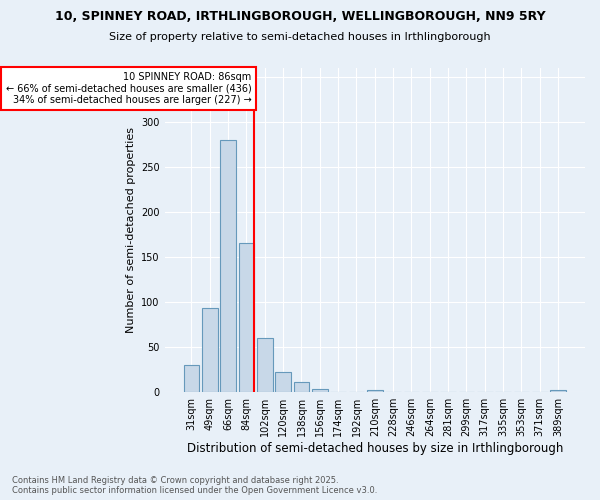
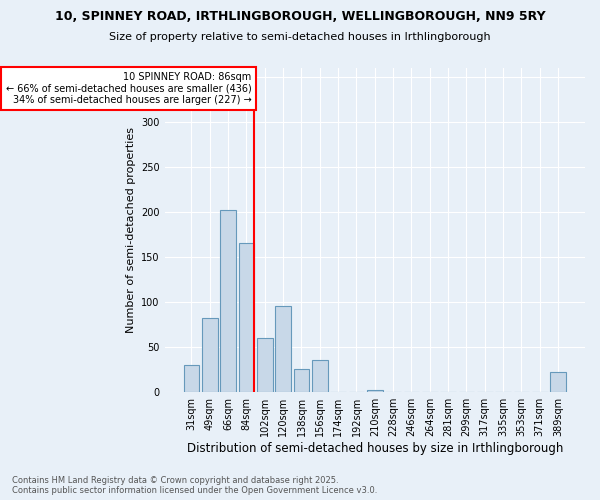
49sqm: 93 -> 82
66sqm: 280 -> 202
120sqm: 22 -> 96
138sqm: 11 -> 26
156sqm: 4 -> 36
389sqm: 2 -> 22
